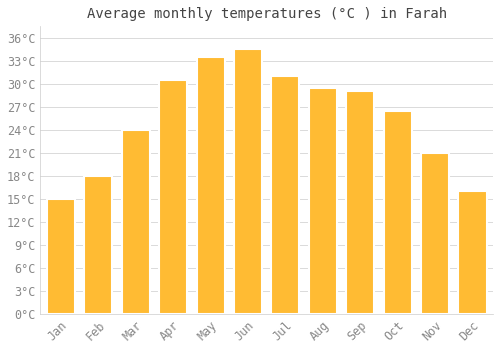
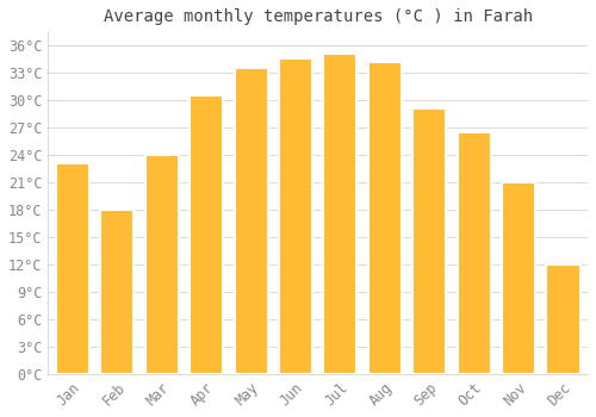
Jan: 15.0°C -> 23.0°C
Jul: 31.0°C -> 35.0°C
Aug: 29.5°C -> 34.2°C
Dec: 16.0°C -> 12.0°C
